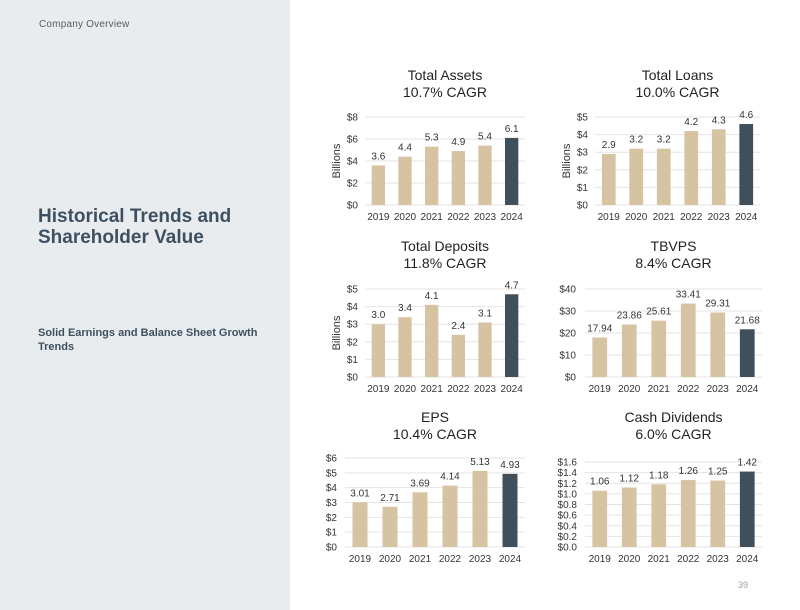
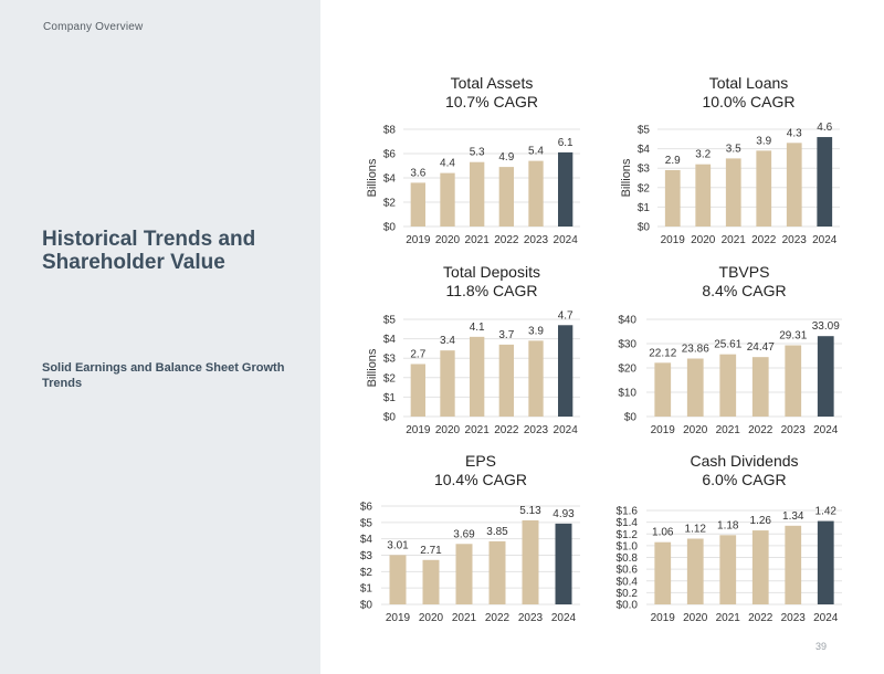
Total Loans/2021: 3.2 -> 3.5
Total Loans/2022: 4.2 -> 3.9
Total Deposits/2019: 3.0 -> 2.7
Total Deposits/2022: 2.4 -> 3.7
Total Deposits/2023: 3.1 -> 3.9
TBVPS/2019: 17.94 -> 22.12
TBVPS/2022: 33.41 -> 24.47
TBVPS/2024: 21.68 -> 33.09
EPS/2022: 4.14 -> 3.85
Cash Dividends/2023: 1.25 -> 1.34
